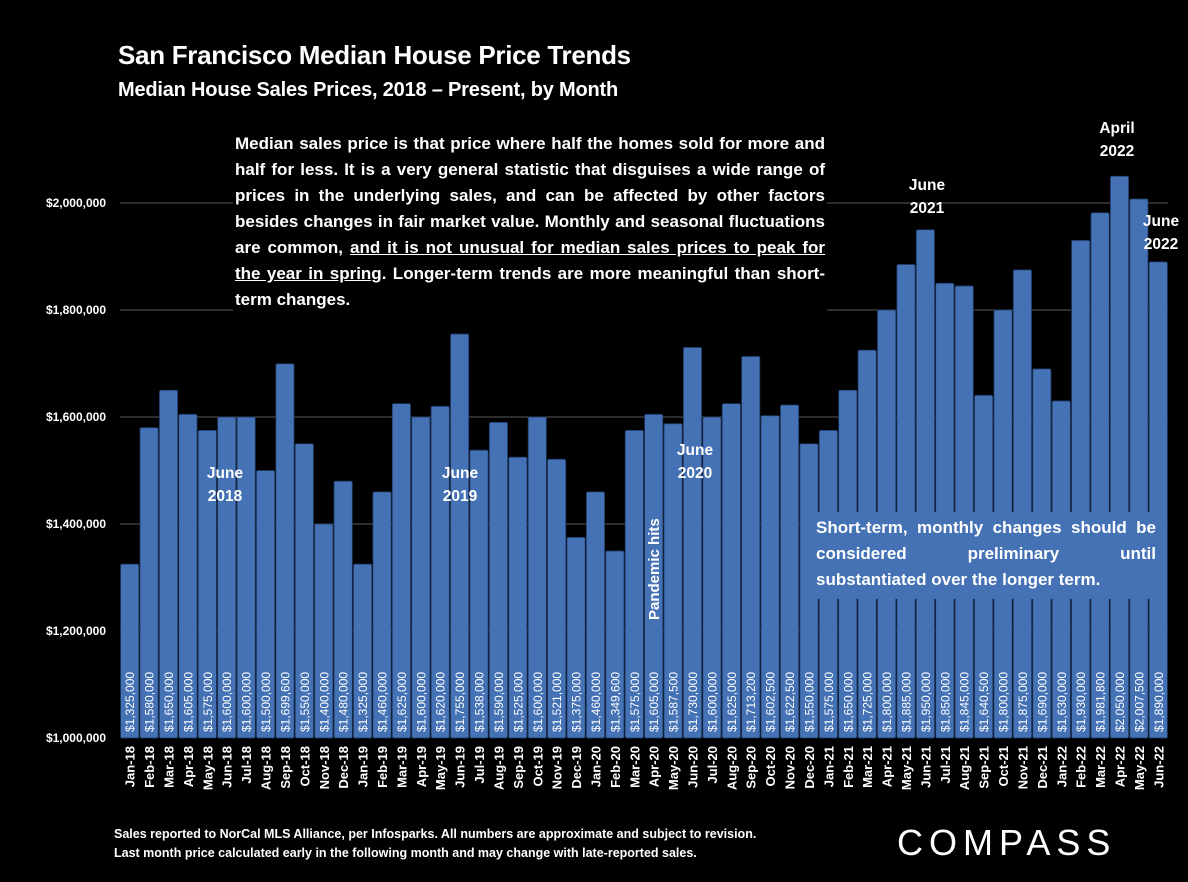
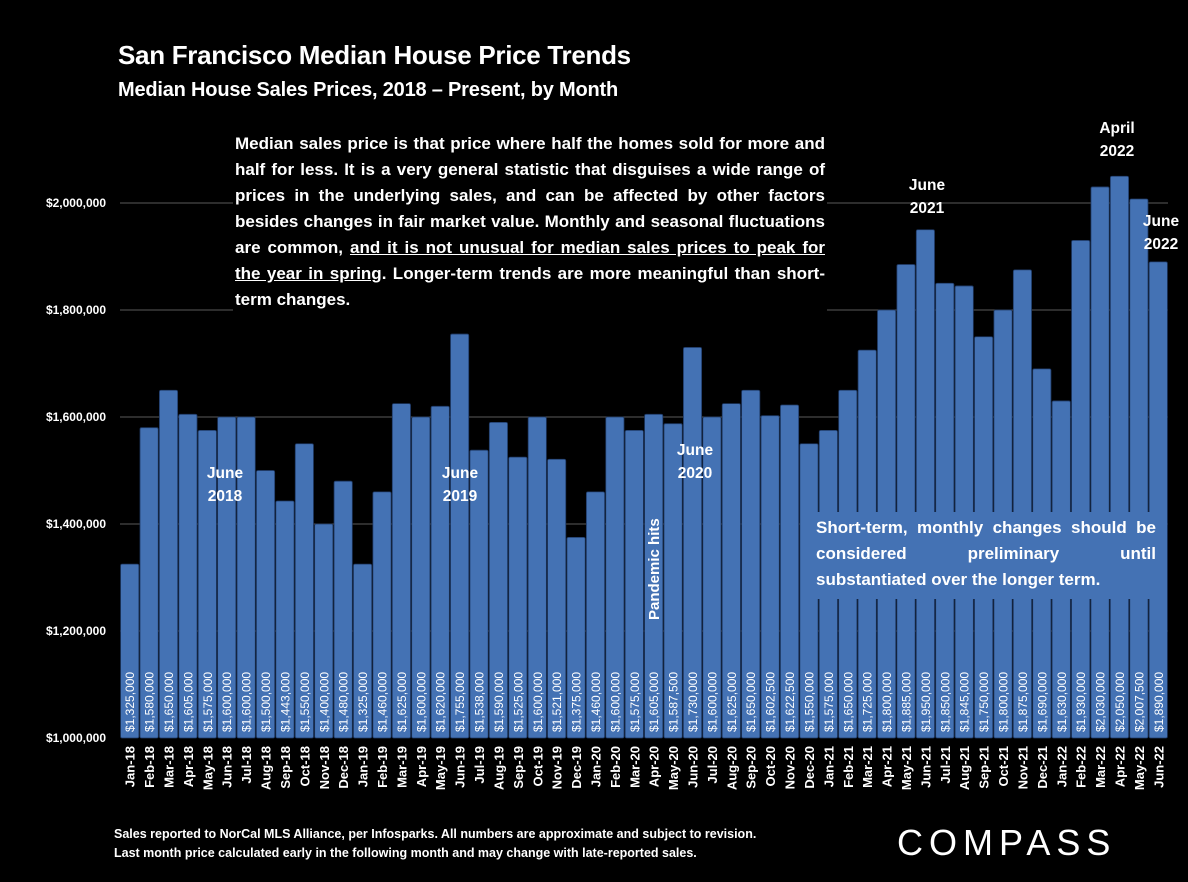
Sep-18: $1,699,600 -> $1,443,000
Feb-20: $1,349,600 -> $1,600,000
Sep-20: $1,713,200 -> $1,650,000
Sep-21: $1,640,500 -> $1,750,000
Mar-22: $1,981,800 -> $2,030,000
